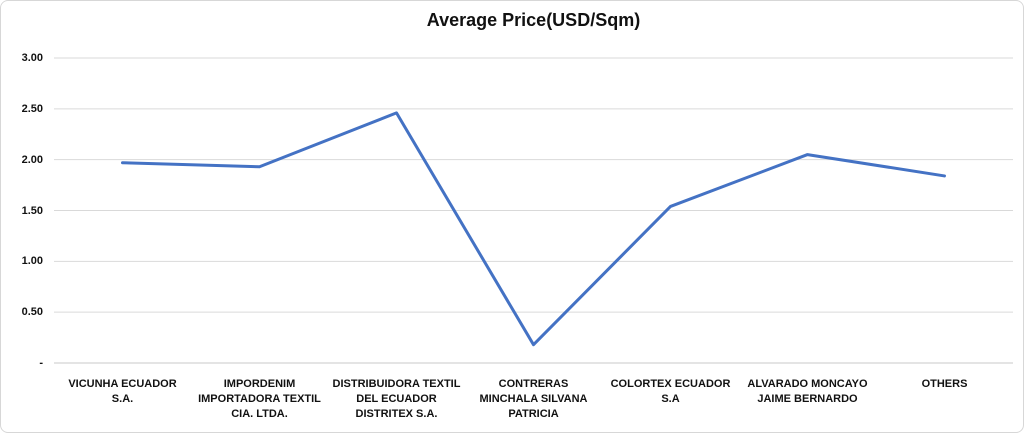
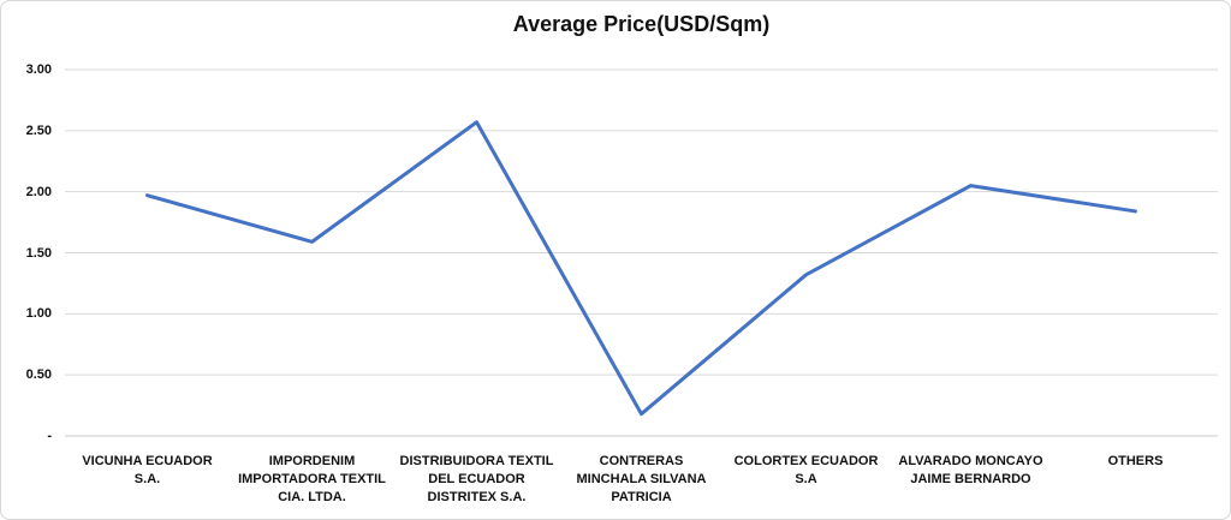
IMPORDENIM IMPORTADORA TEXTIL CIA. LTDA.: 1.93 -> 1.59
DISTRIBUIDORA TEXTIL DEL ECUADOR DISTRITEX S.A.: 2.46 -> 2.57
COLORTEX ECUADOR S.A: 1.54 -> 1.32
